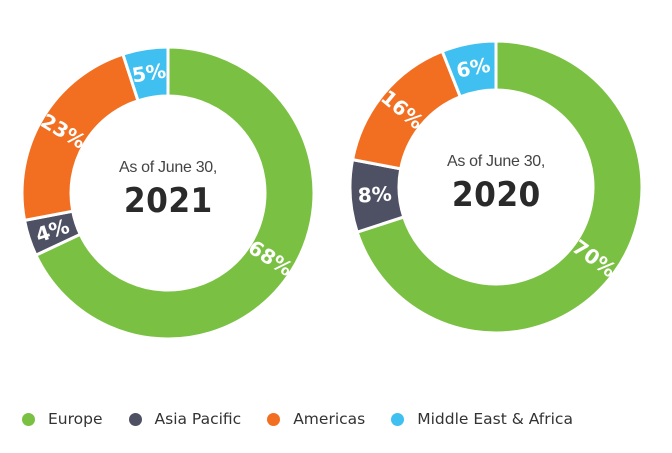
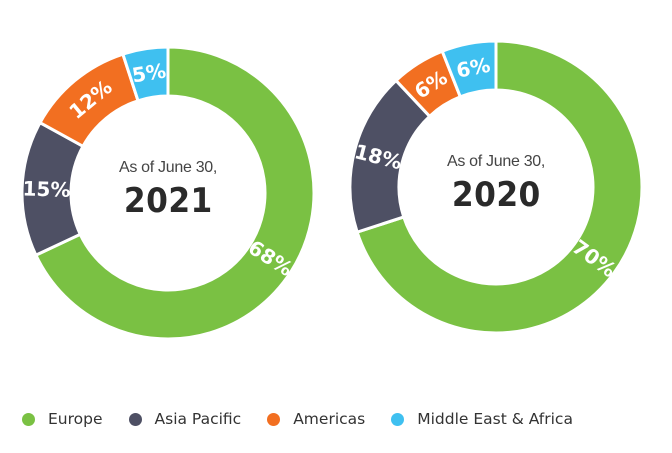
As of June 30, 2021/Asia Pacific: 4% -> 15%
As of June 30, 2021/Americas: 23% -> 12%
As of June 30, 2020/Asia Pacific: 8% -> 18%
As of June 30, 2020/Americas: 16% -> 6%
